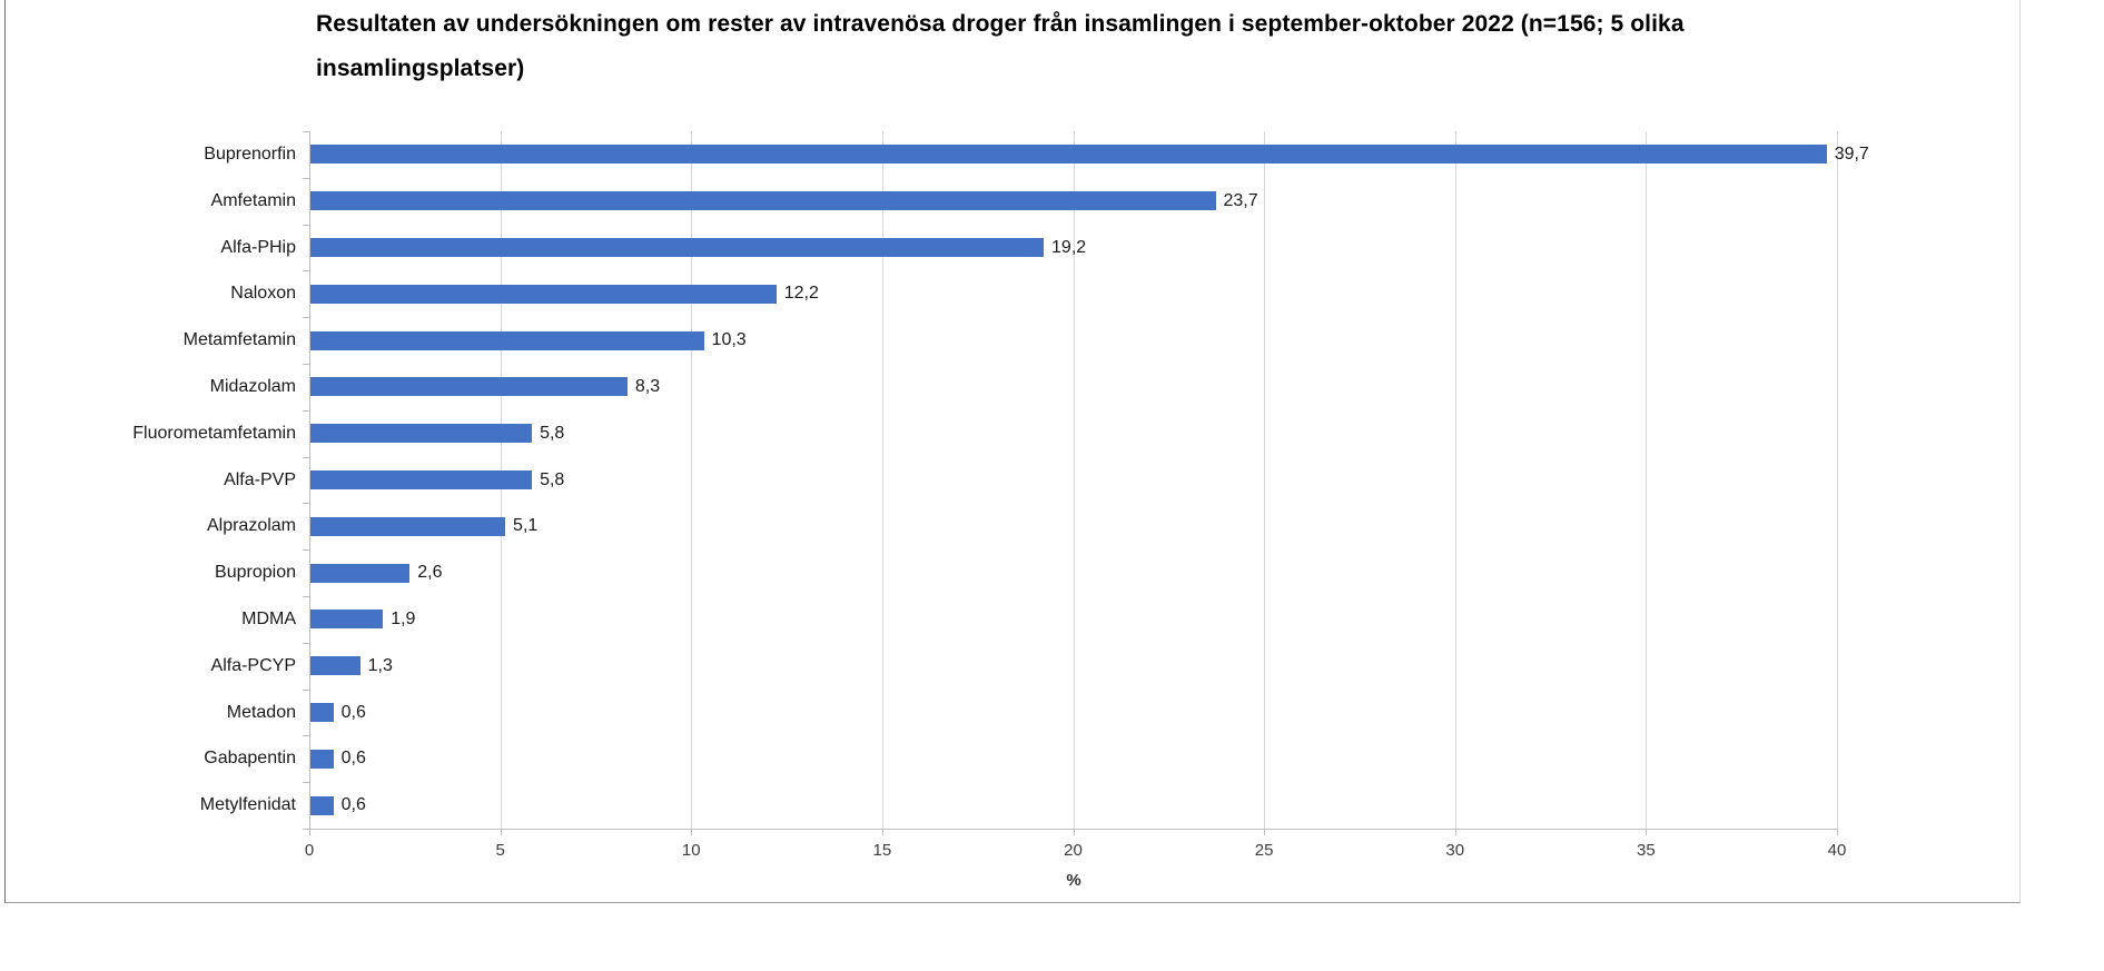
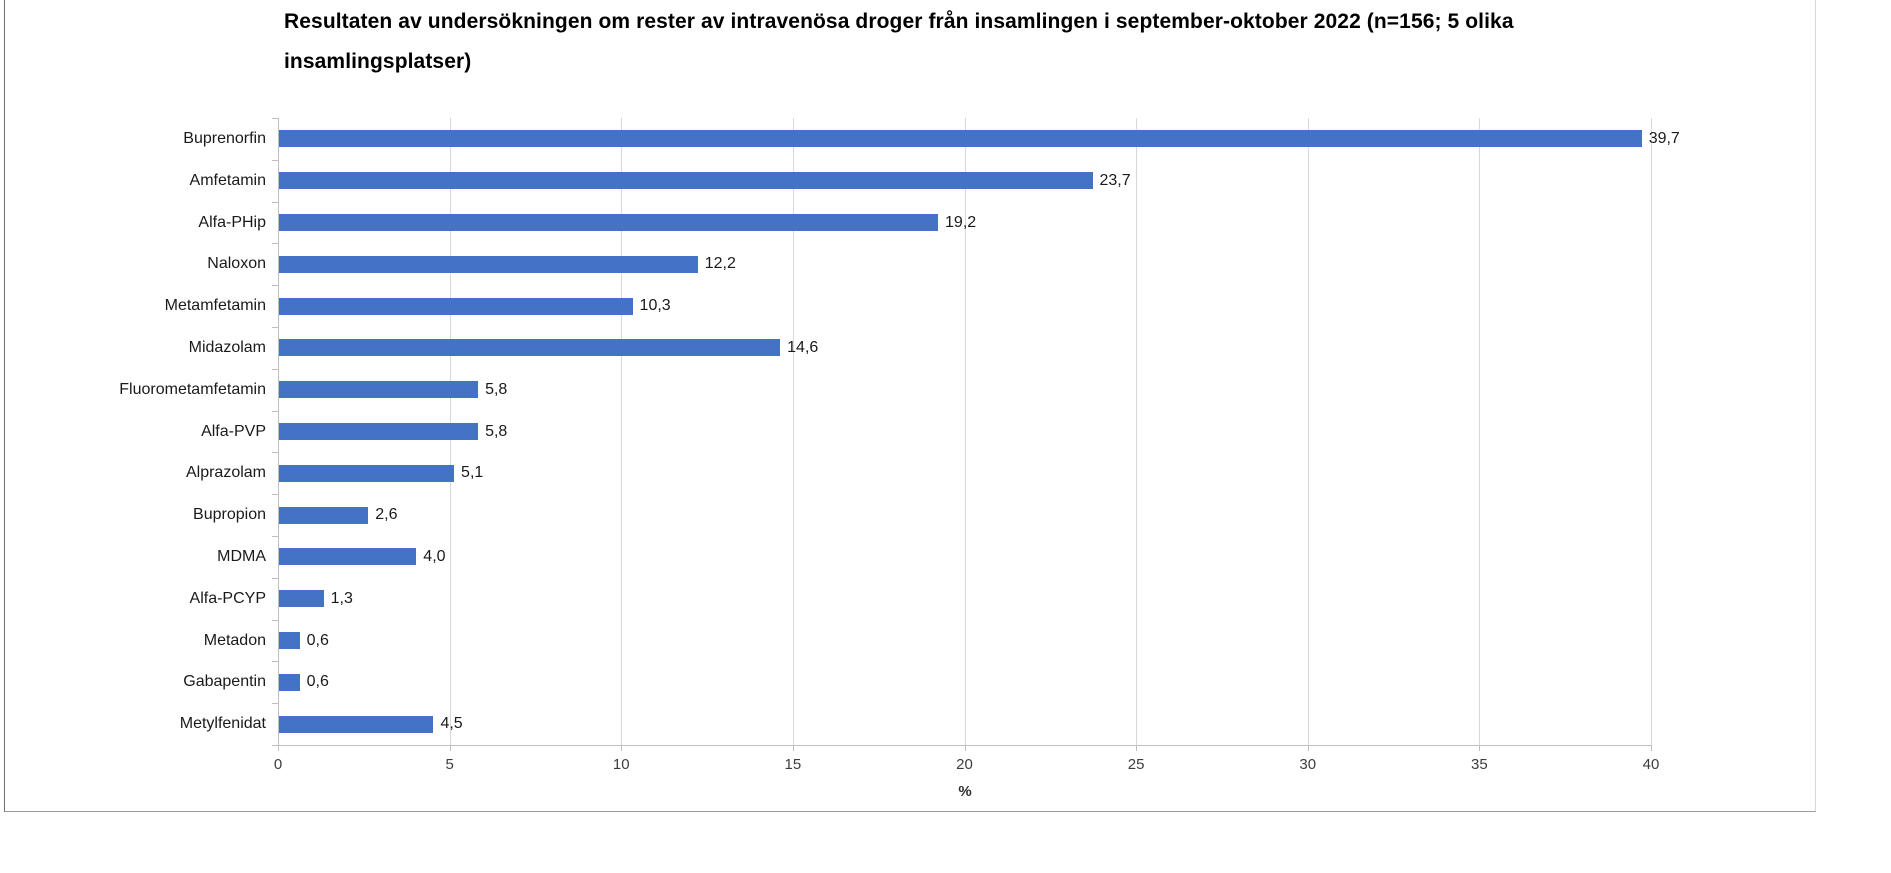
Midazolam: 8,3 -> 14,6
MDMA: 1,9 -> 4,0
Metylfenidat: 0,6 -> 4,5
